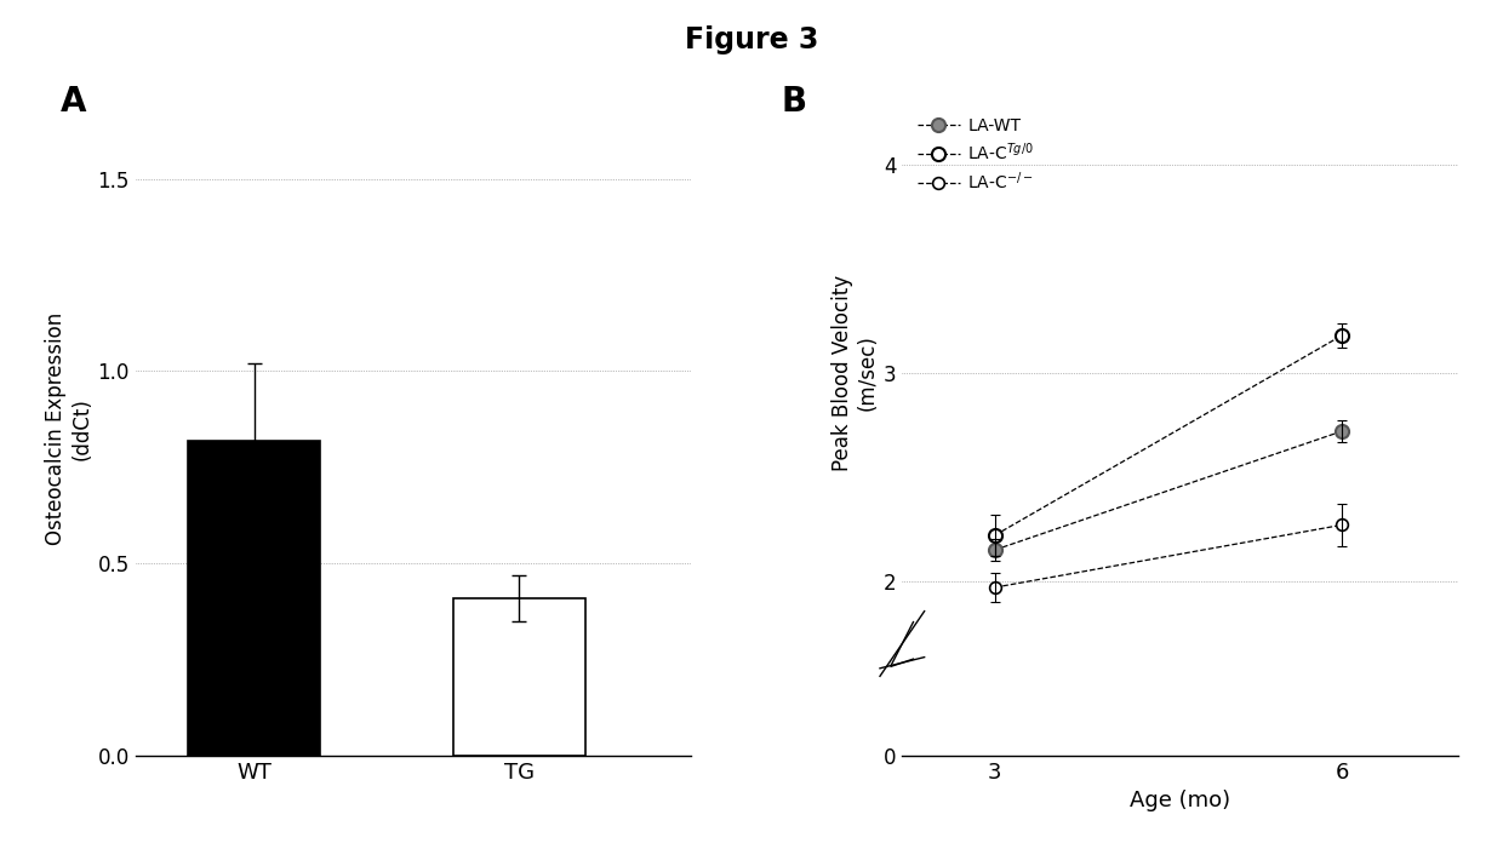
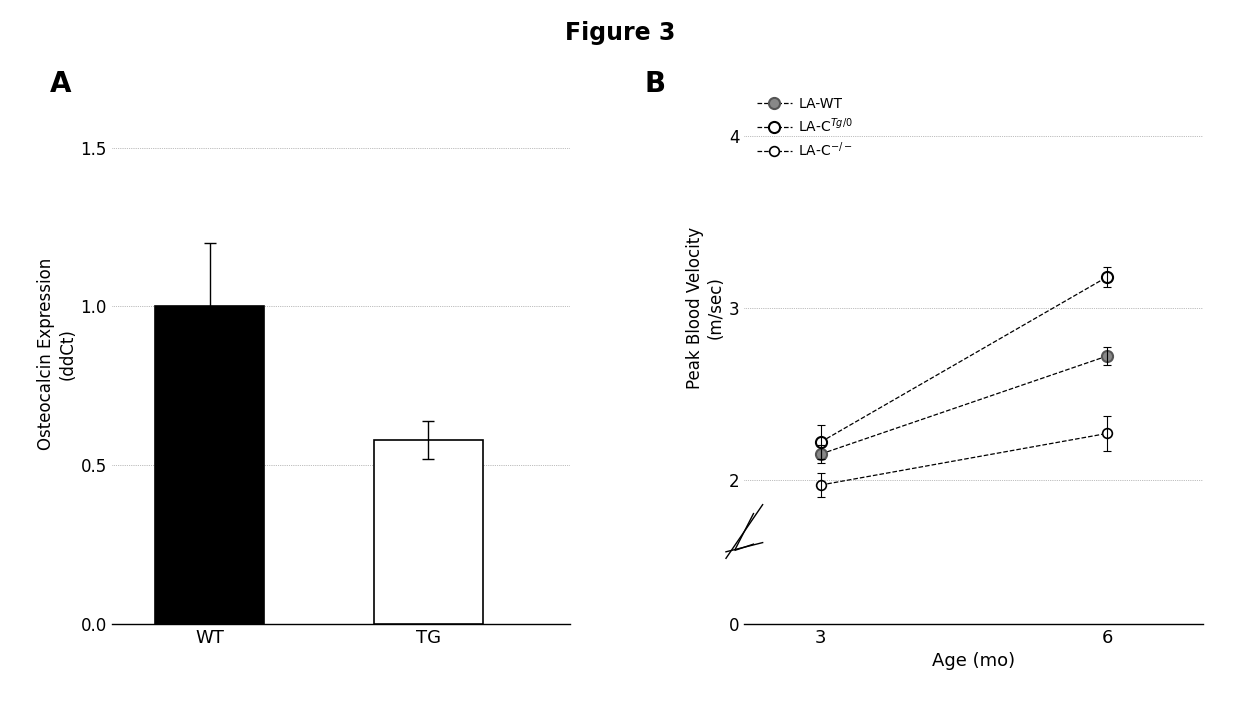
WT: 0.82 -> 1.00
TG: 0.41 -> 0.58
